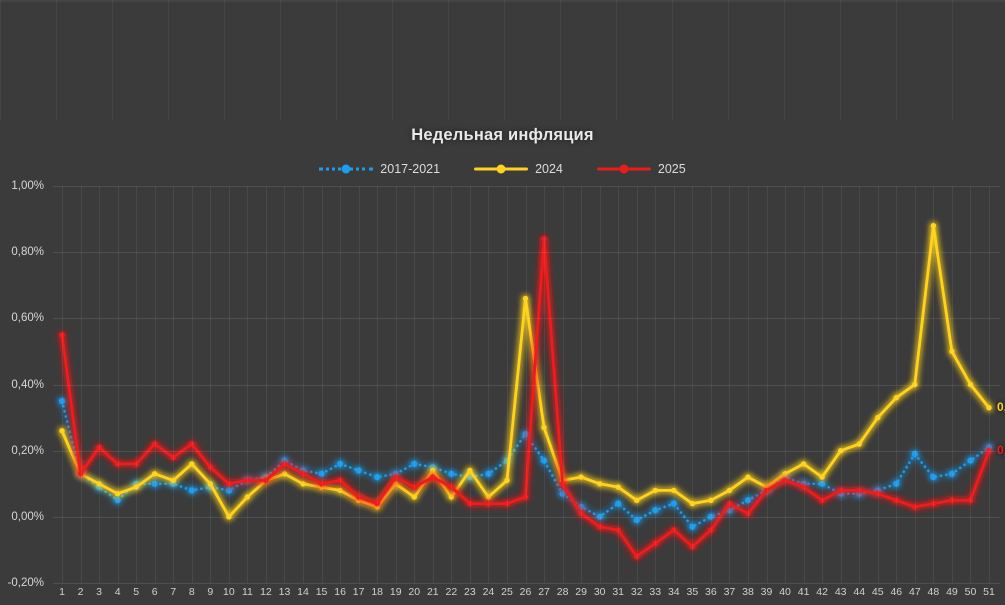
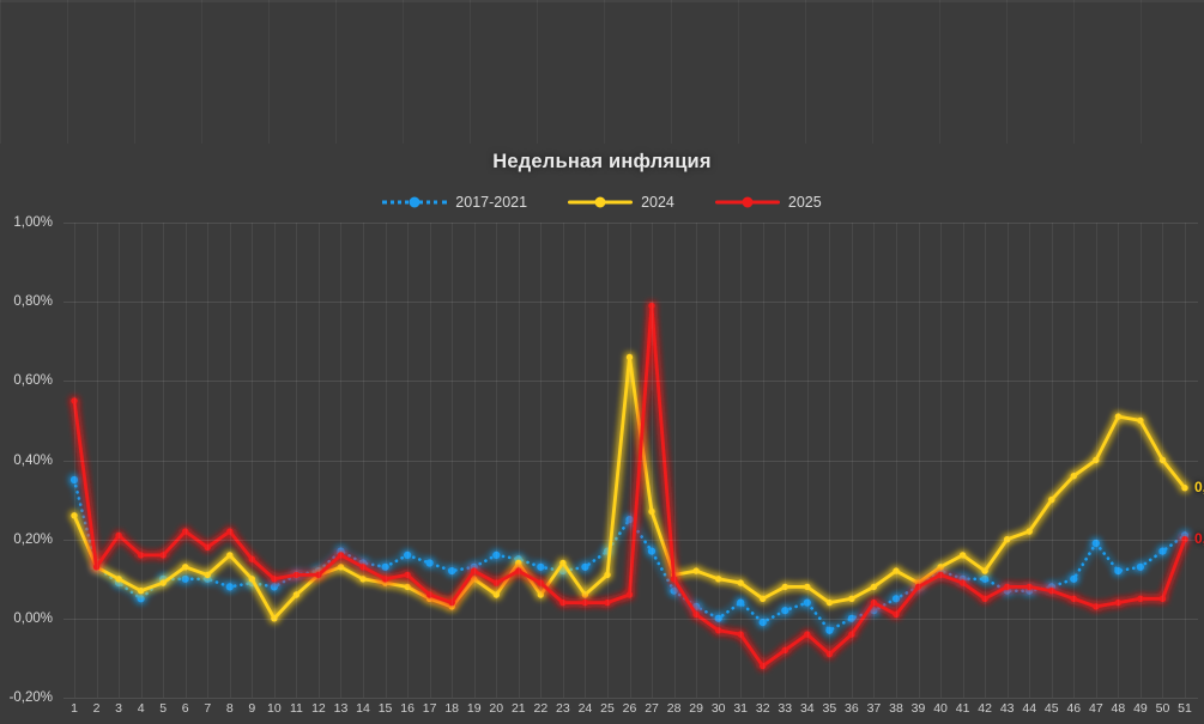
2025/27: 0,84% -> 0,79%
2024/48: 0,88% -> 0,51%
